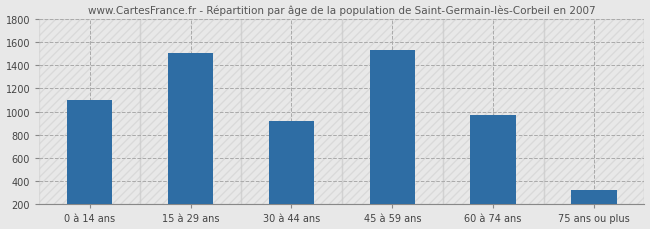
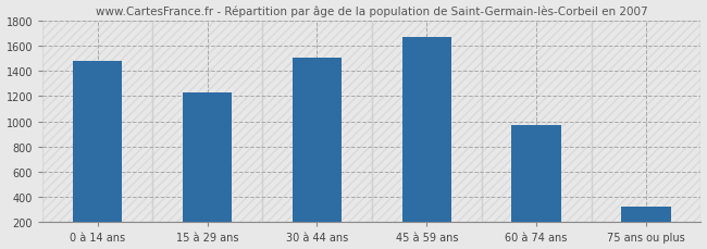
0 à 14 ans: 1100 -> 1480
15 à 29 ans: 1500 -> 1230
30 à 44 ans: 920 -> 1500
45 à 59 ans: 1530 -> 1670
